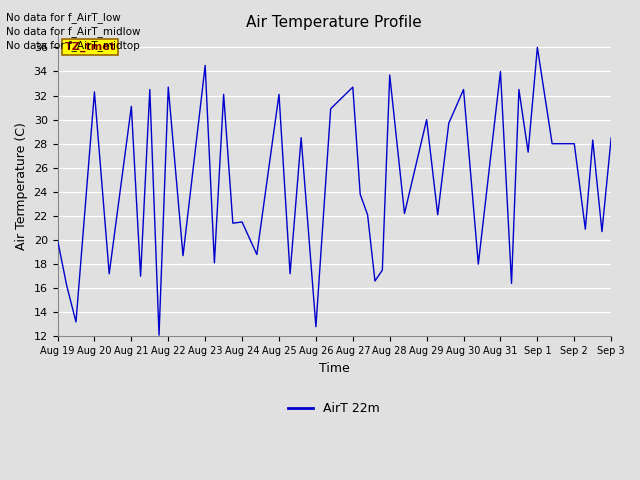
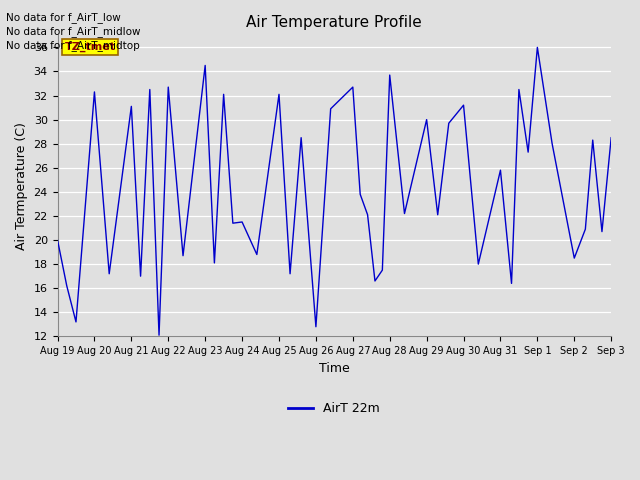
Aug 30: 32.5 -> 31.2
Aug 31: 34.0 -> 25.8
Sep 2: 28.0 -> 18.5
